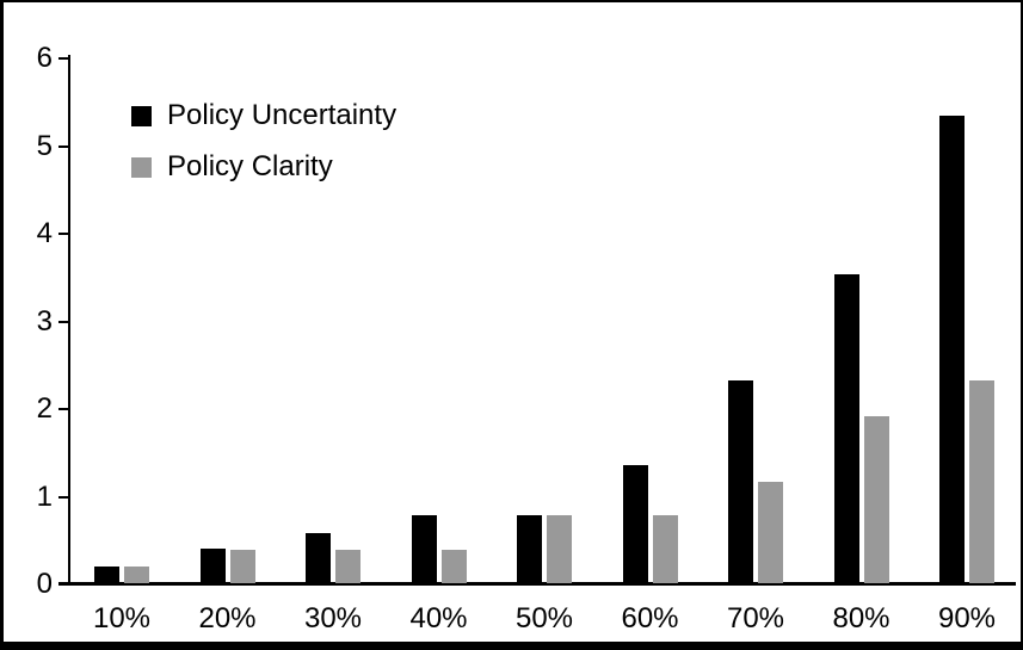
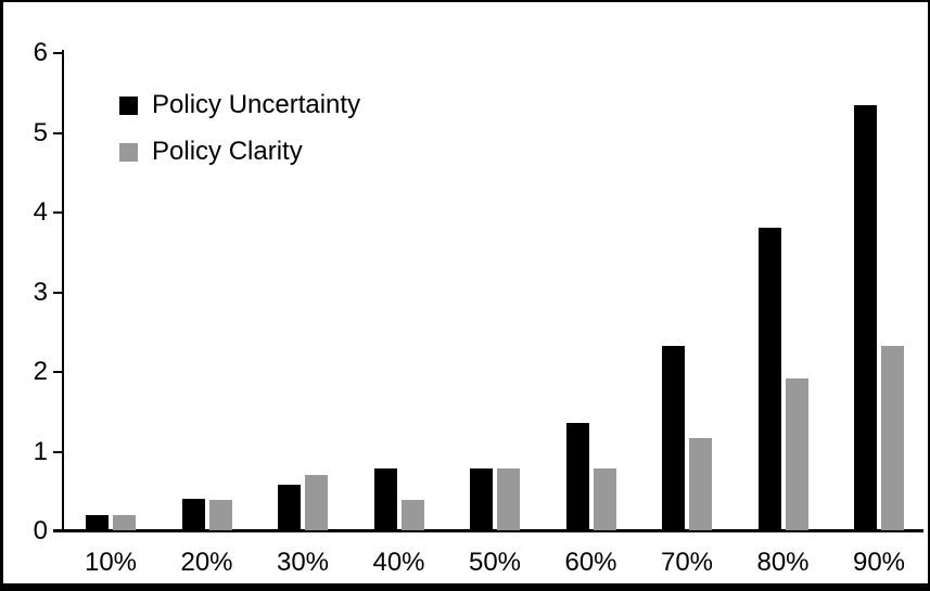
Policy Clarity/30%: 0.4 -> 0.7
Policy Uncertainty/80%: 3.5 -> 3.8
